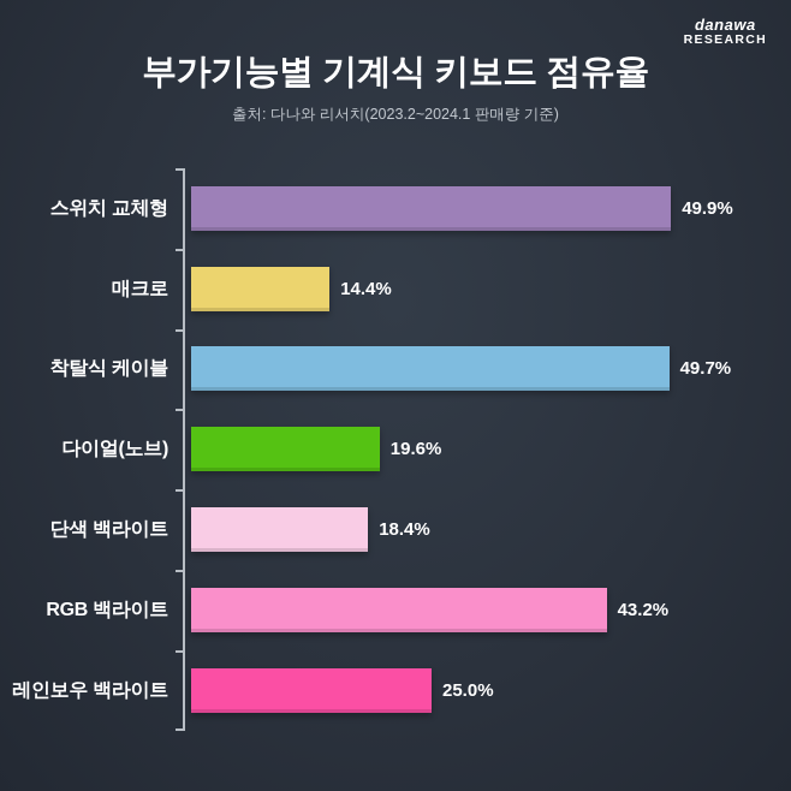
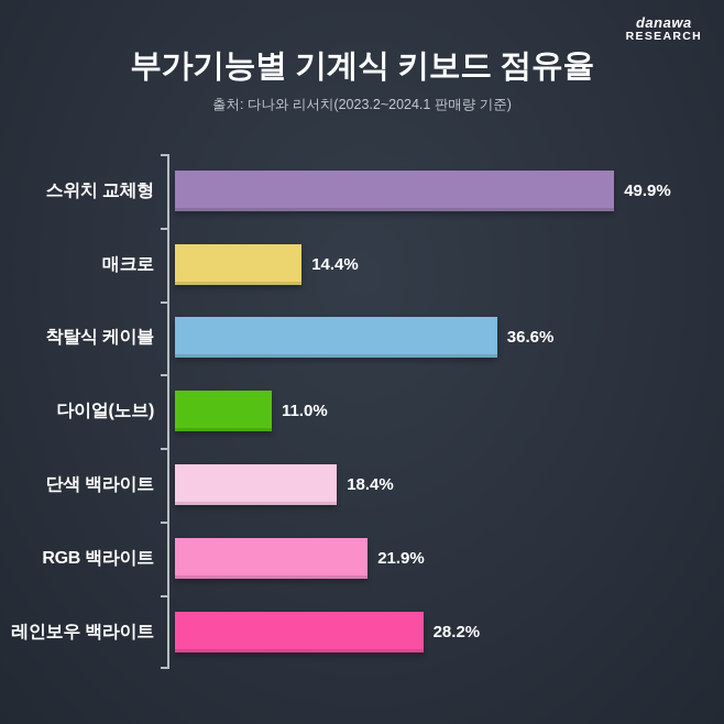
착탈식 케이블: 49.7% -> 36.6%
다이얼(노브): 19.6% -> 11.0%
RGB 백라이트: 43.2% -> 21.9%
레인보우 백라이트: 25.0% -> 28.2%
